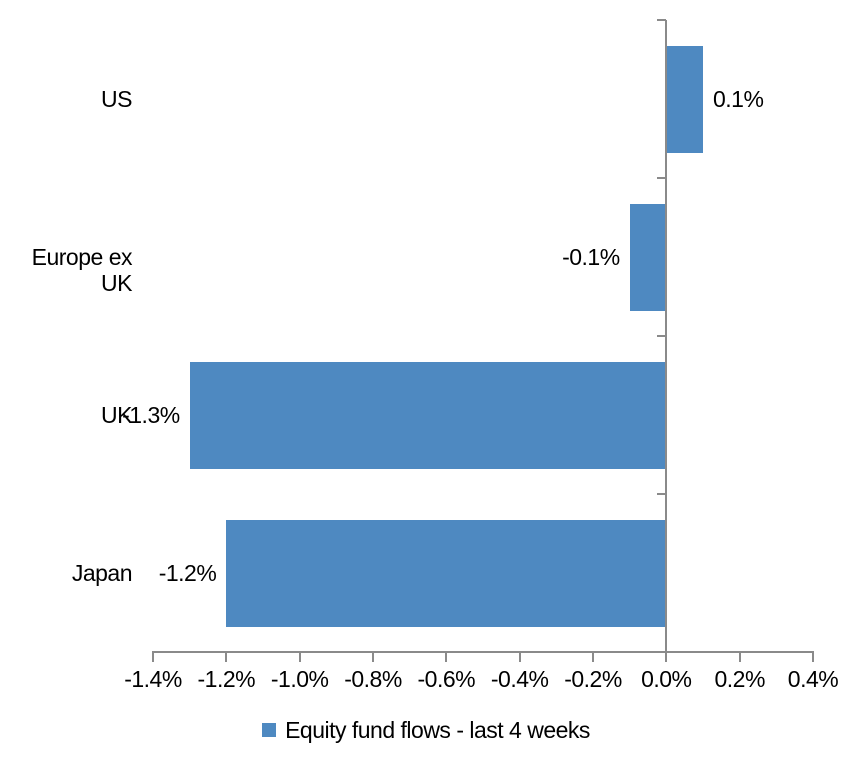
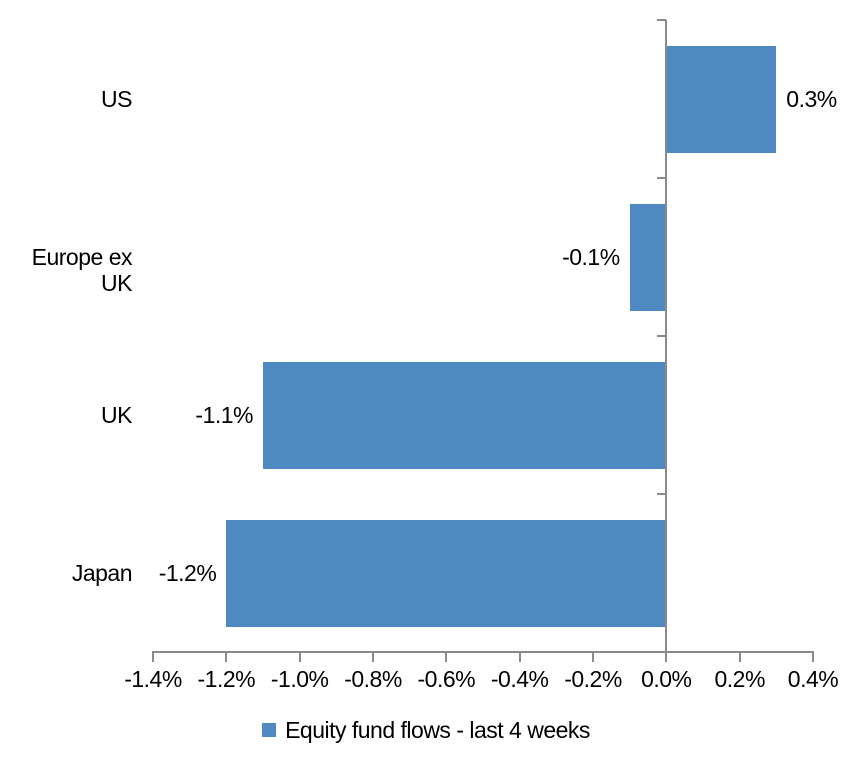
US: 0.1% -> 0.3%
UK: -1.3% -> -1.1%
